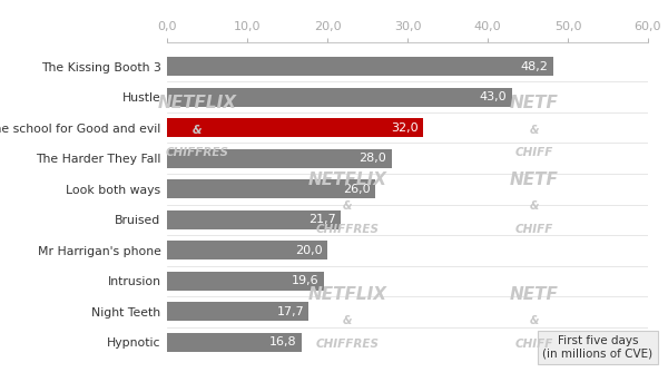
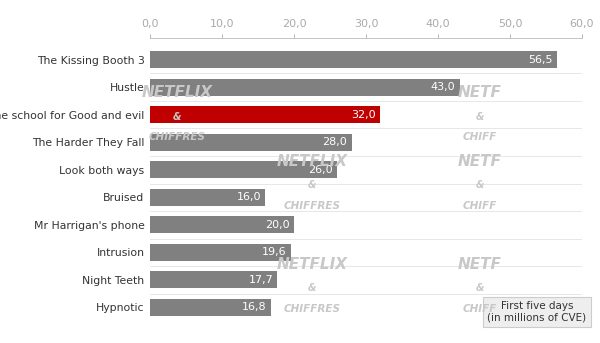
The Kissing Booth 3: 48,2 -> 56,5
Bruised: 21,7 -> 16,0
